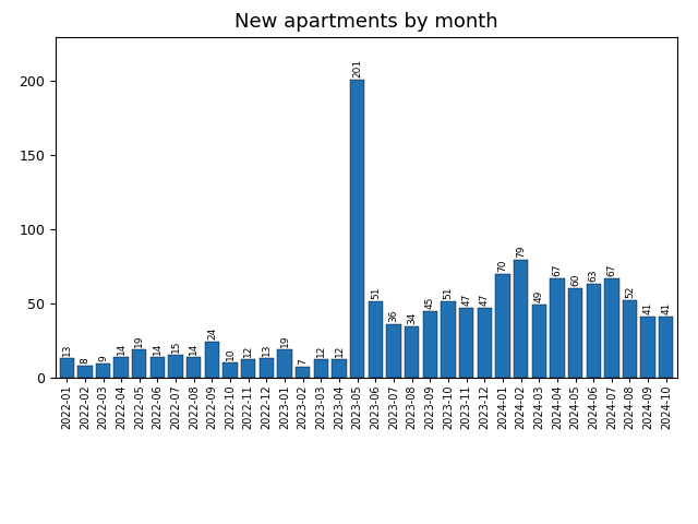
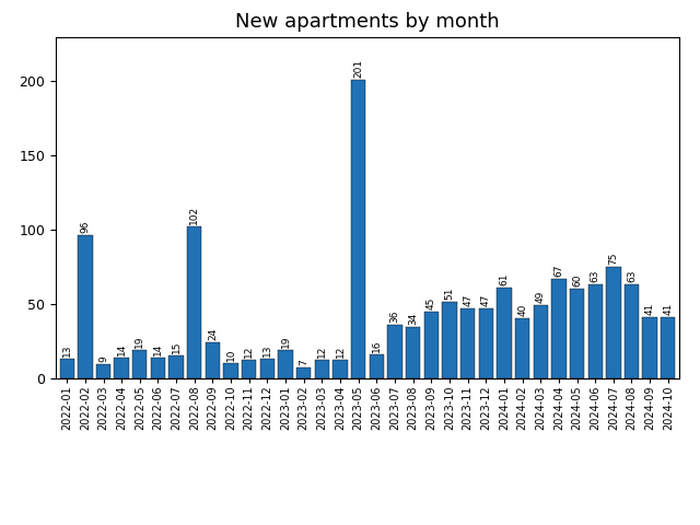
2022-02: 8 -> 96
2022-08: 14 -> 102
2023-06: 51 -> 16
2024-01: 70 -> 61
2024-02: 79 -> 40
2024-07: 67 -> 75
2024-08: 52 -> 63
